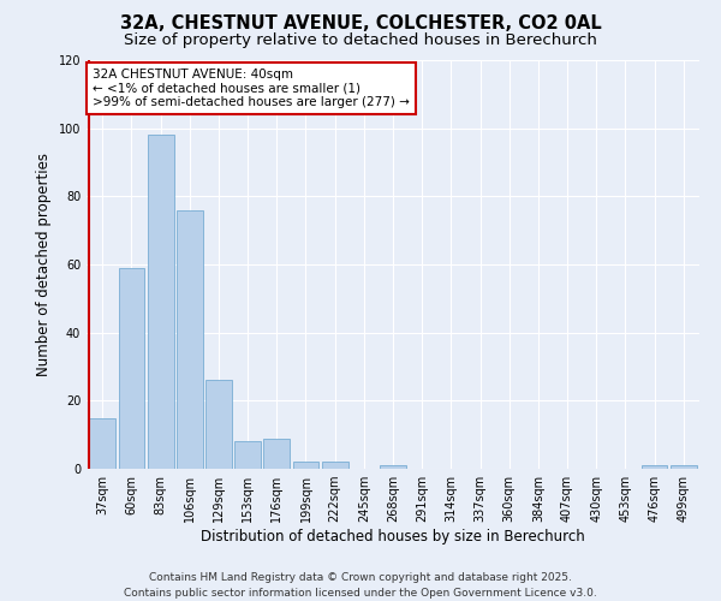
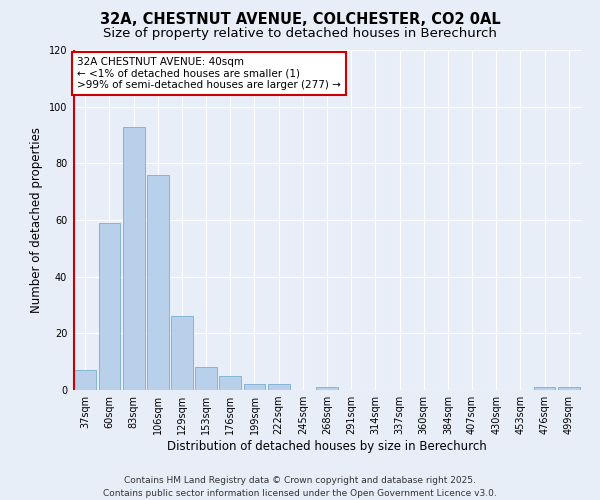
37sqm: 15 -> 7
83sqm: 98 -> 93
176sqm: 9 -> 5
